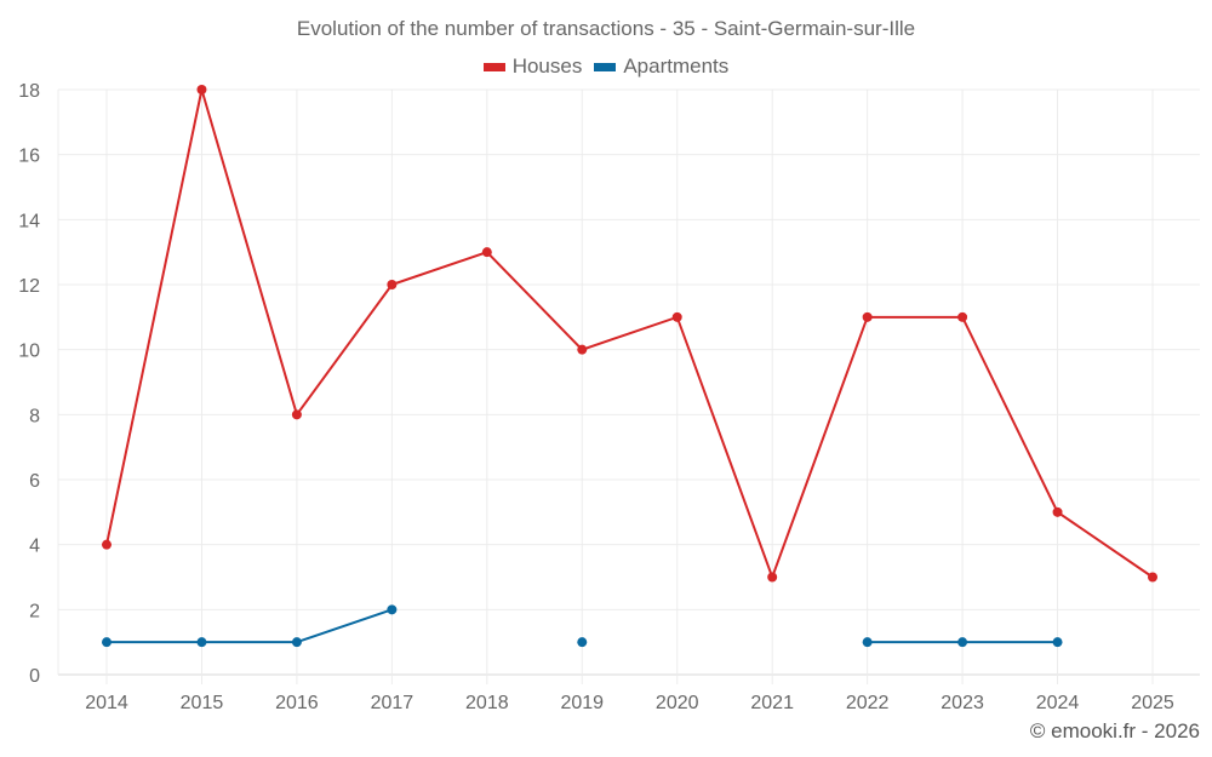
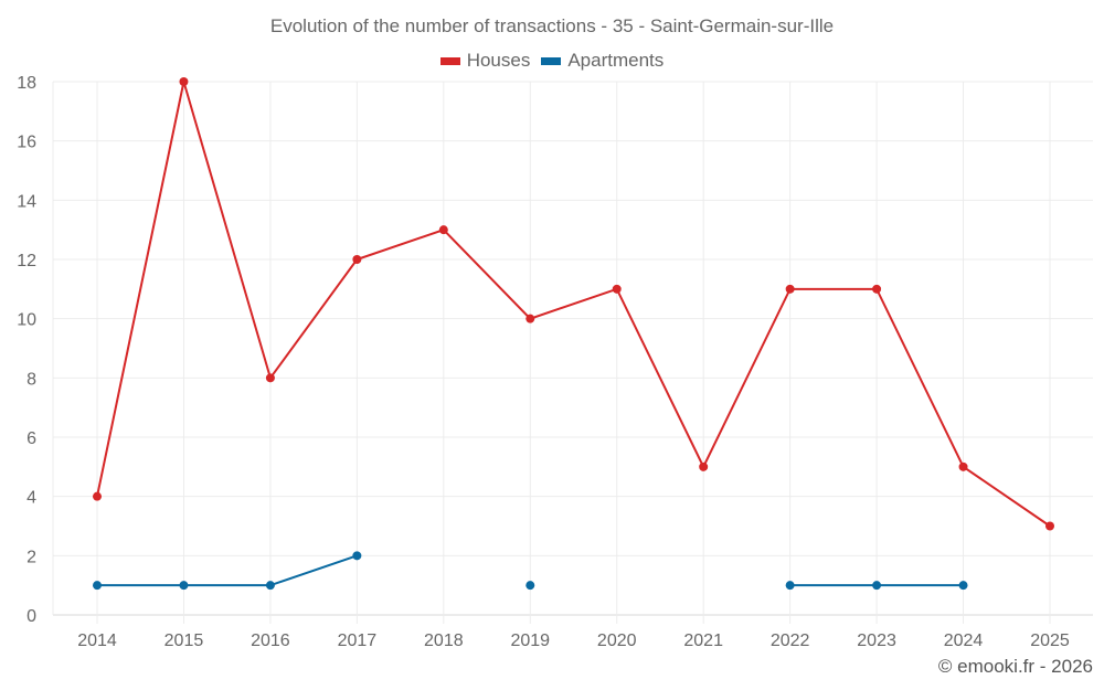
Houses/2021: 3 -> 5
